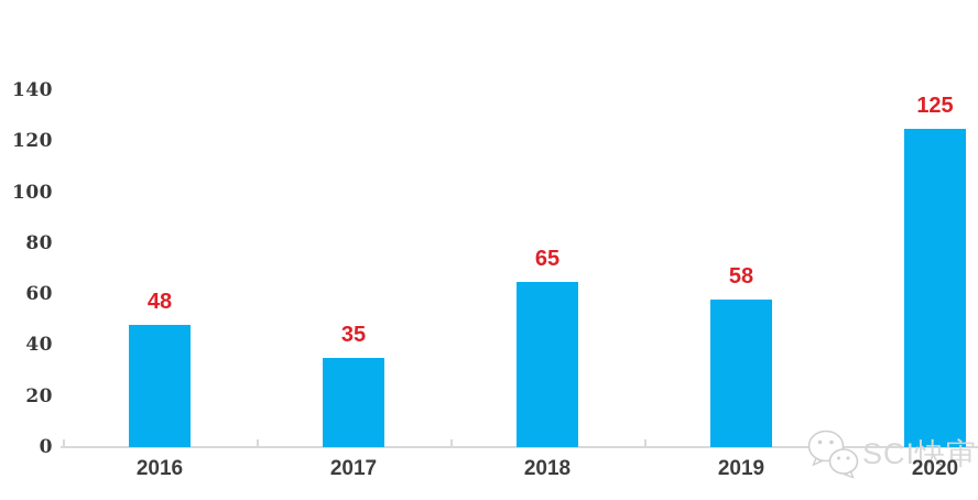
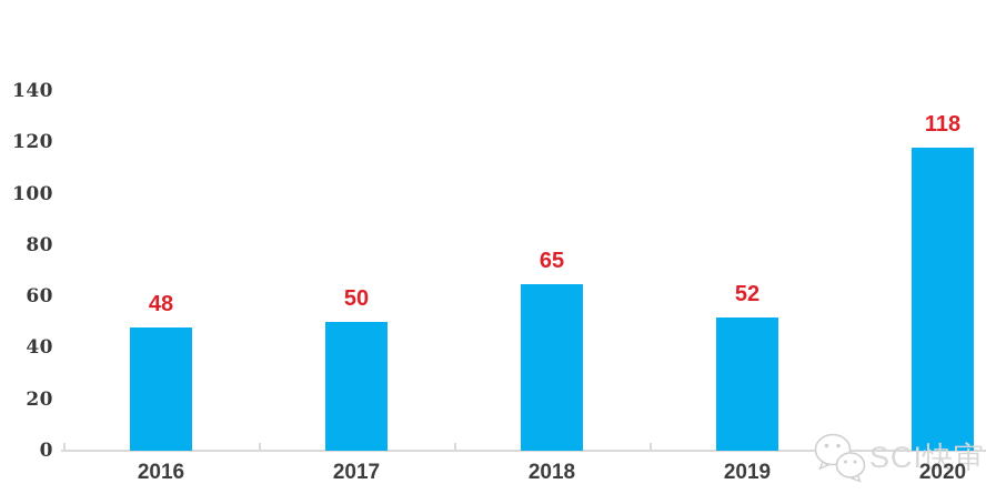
2017: 35 -> 50
2019: 58 -> 52
2020: 125 -> 118
